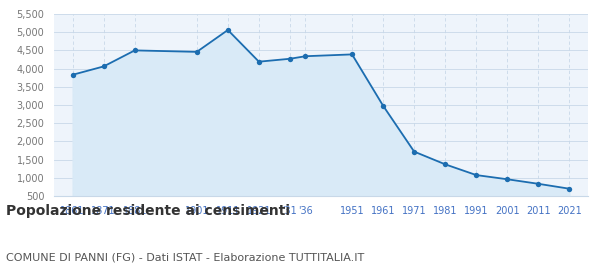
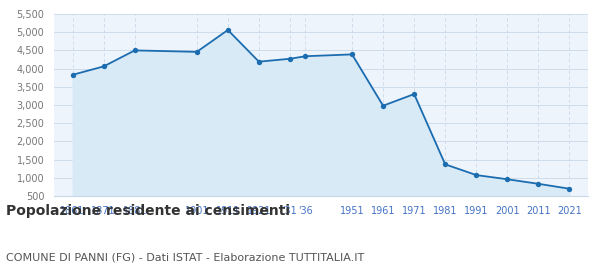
1971: 1,720 -> 3,300
